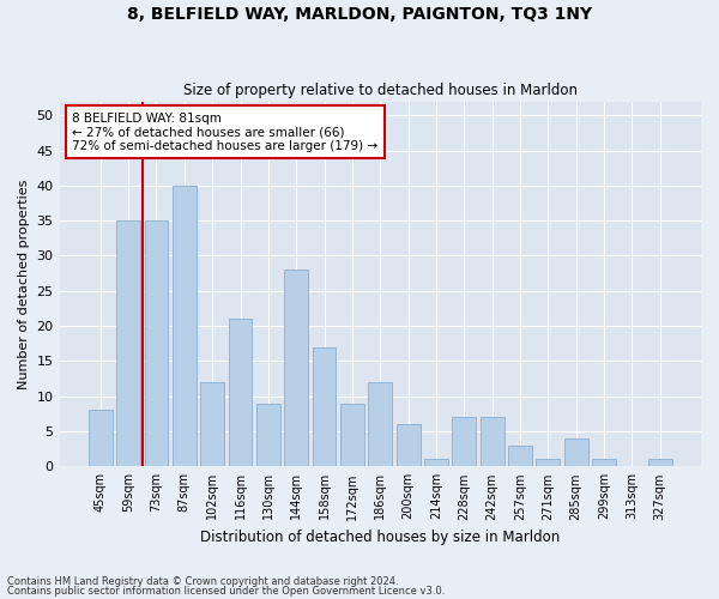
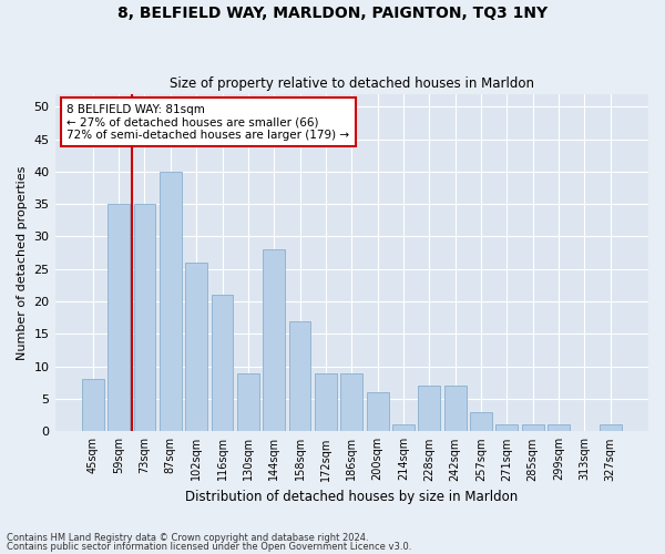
102sqm: 12 -> 26
186sqm: 12 -> 9
285sqm: 4 -> 1
